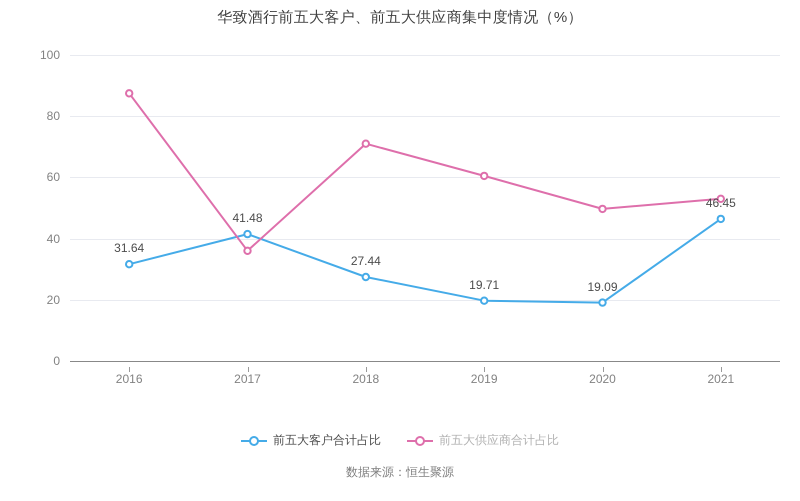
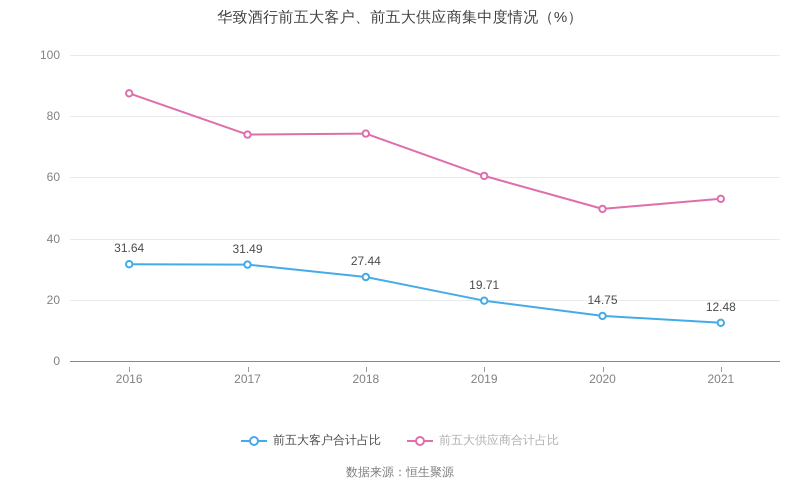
前五大客户合计占比/2017: 41.48 -> 31.49
前五大供应商合计占比/2017: 36 -> 74
前五大供应商合计占比/2018: 71 -> 74
前五大客户合计占比/2020: 19.09 -> 14.75
前五大客户合计占比/2021: 46.45 -> 12.48
